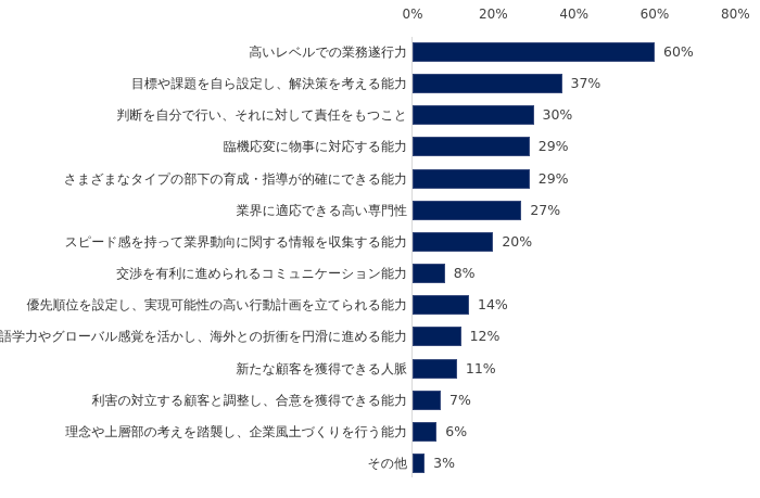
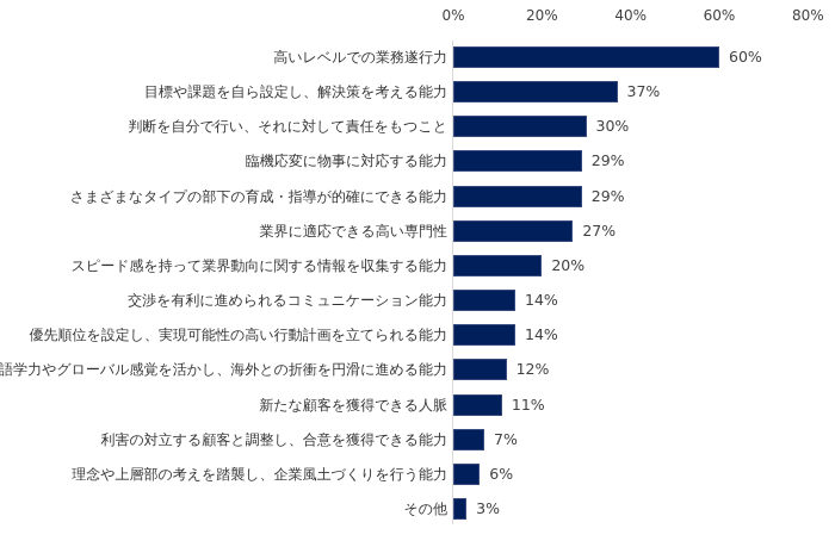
交渉を有利に進められるコミュニケーション能力: 8% -> 14%
